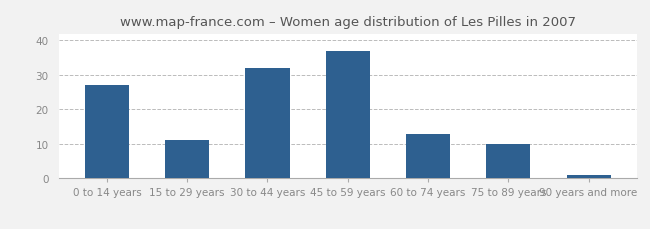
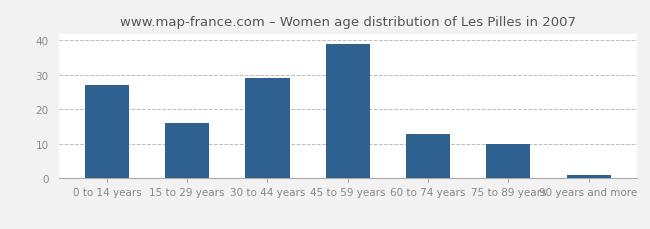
15 to 29 years: 11 -> 16
30 to 44 years: 32 -> 29
45 to 59 years: 37 -> 39
